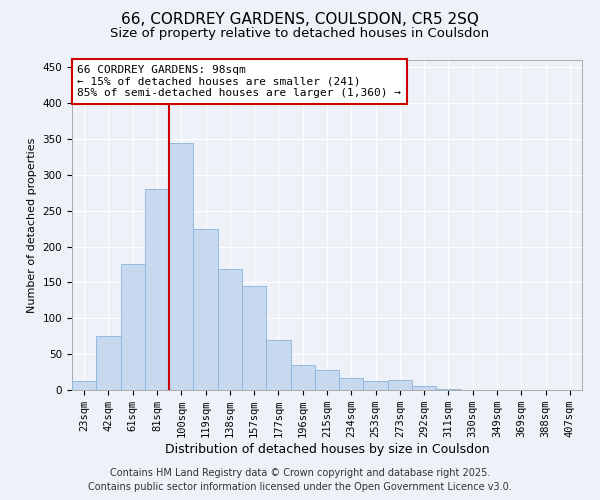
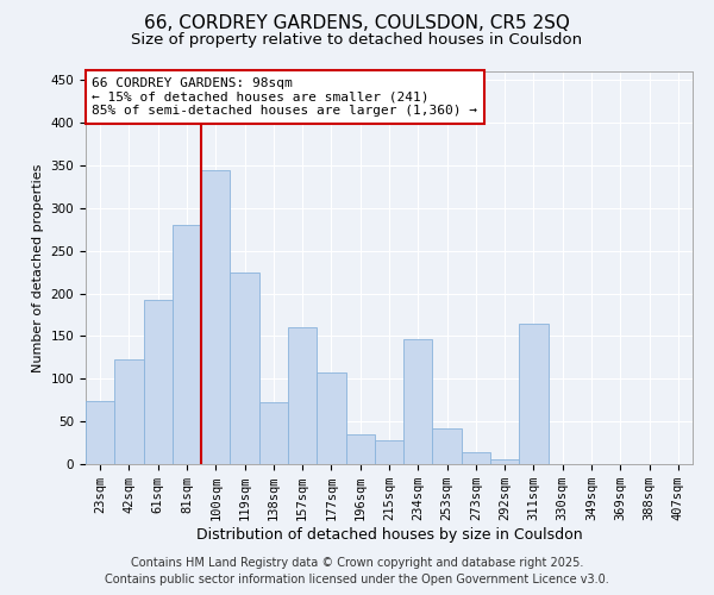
23sqm: 12 -> 74
42sqm: 75 -> 122
61sqm: 175 -> 192
138sqm: 168 -> 72
157sqm: 145 -> 160
177sqm: 70 -> 108
234sqm: 17 -> 146
253sqm: 13 -> 42
311sqm: 1 -> 164
